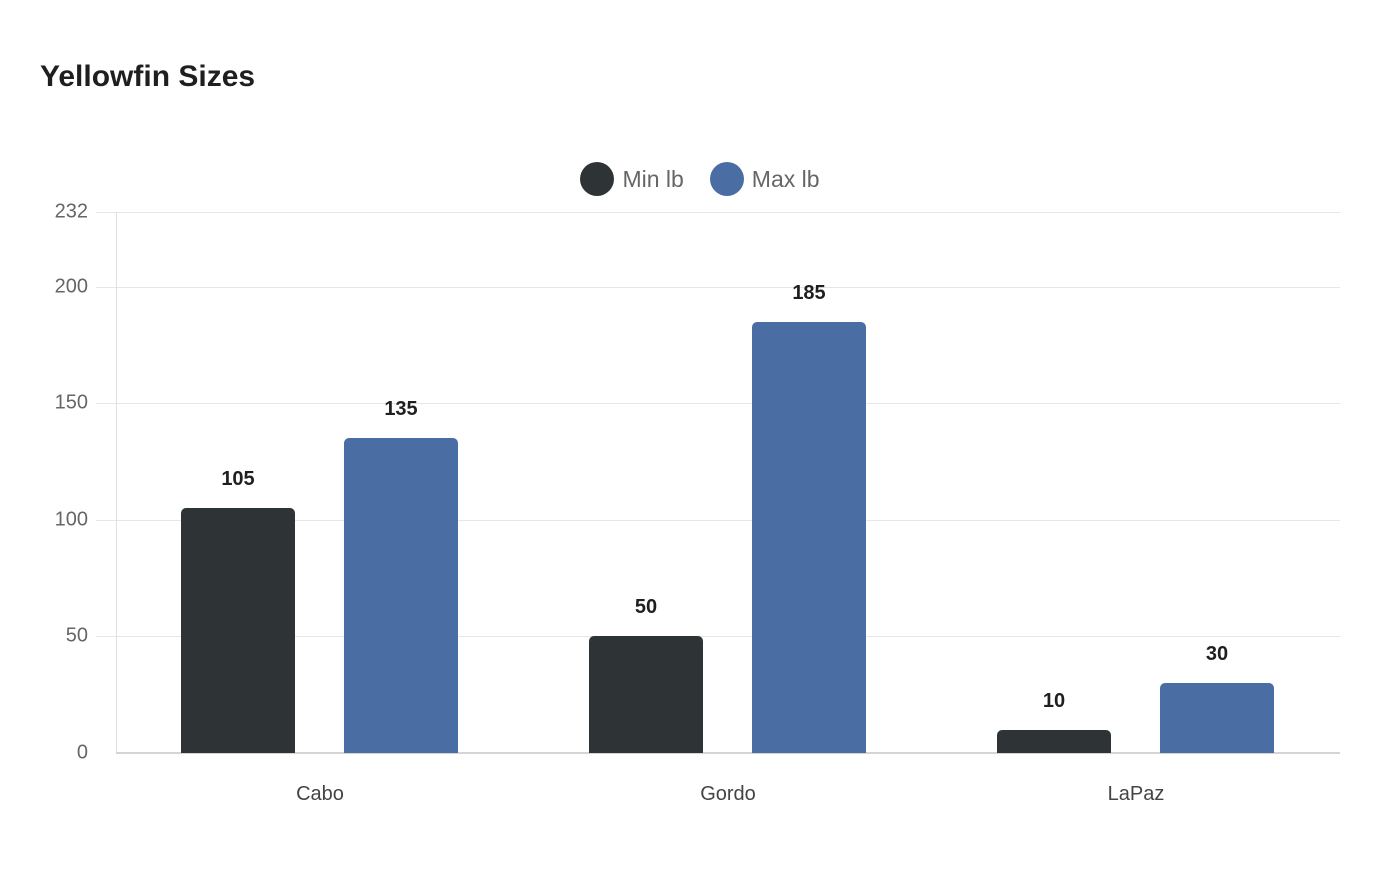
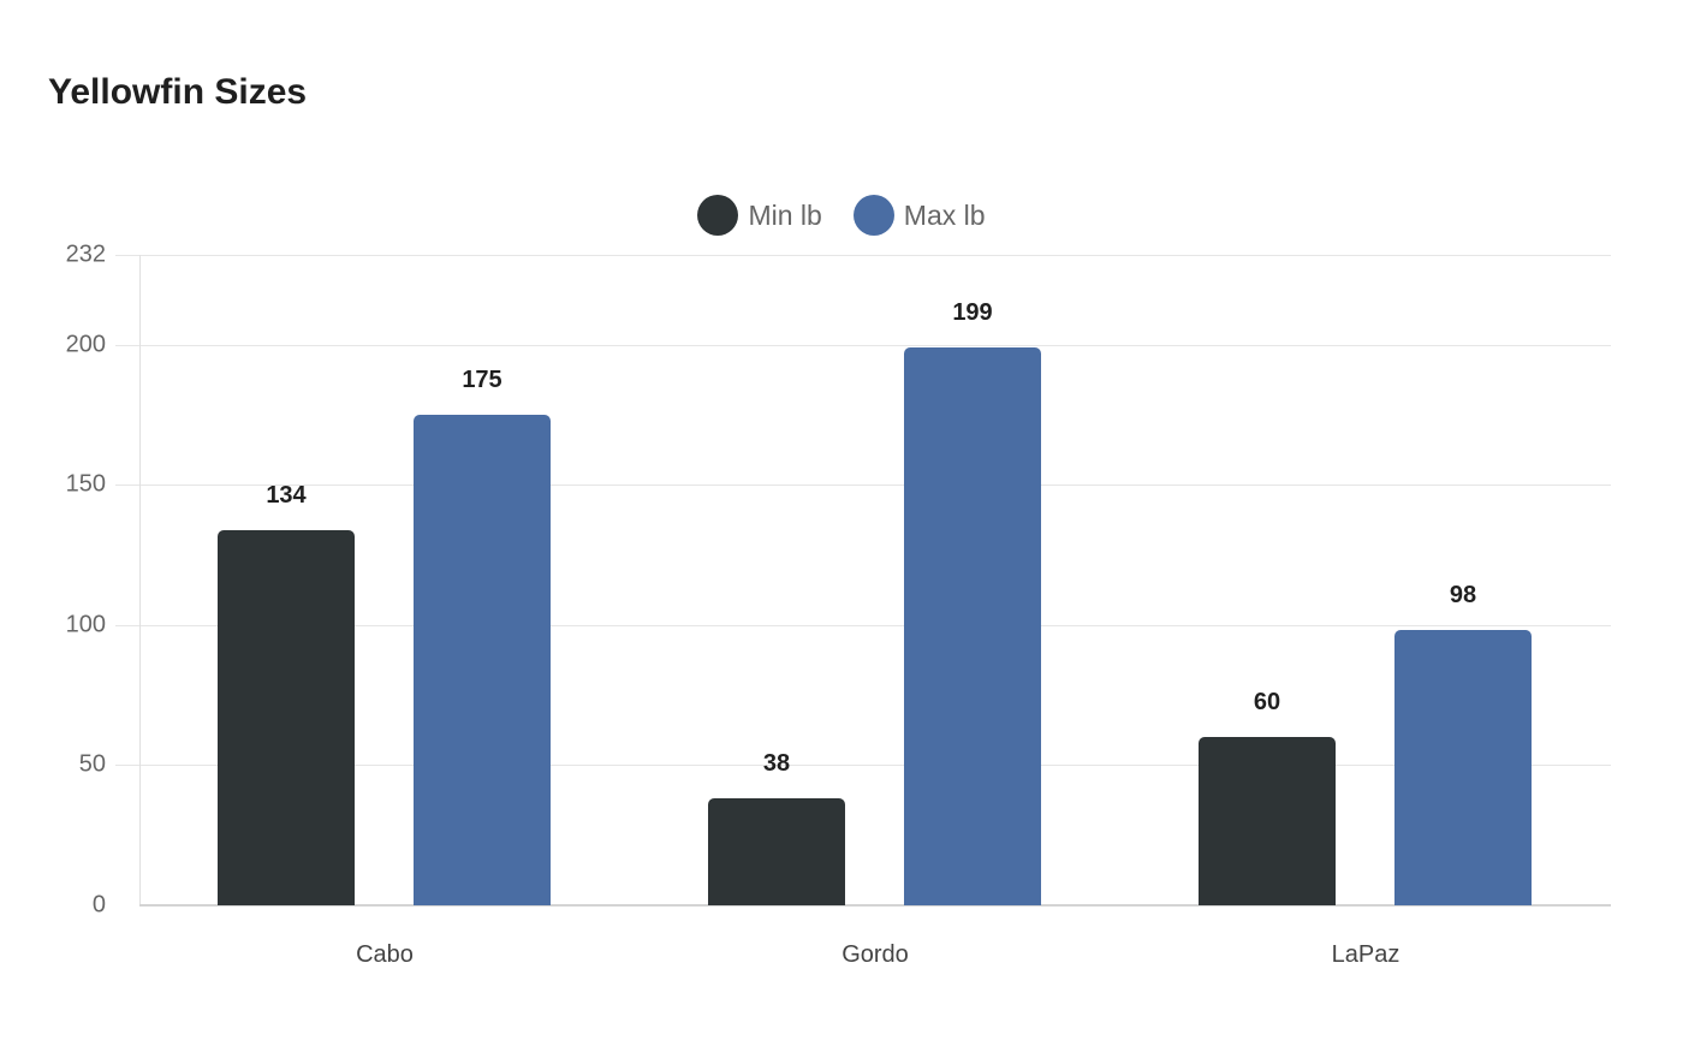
Min lb/Cabo: 105 -> 134
Max lb/Cabo: 135 -> 175
Min lb/Gordo: 50 -> 38
Max lb/Gordo: 185 -> 199
Min lb/LaPaz: 10 -> 60
Max lb/LaPaz: 30 -> 98
